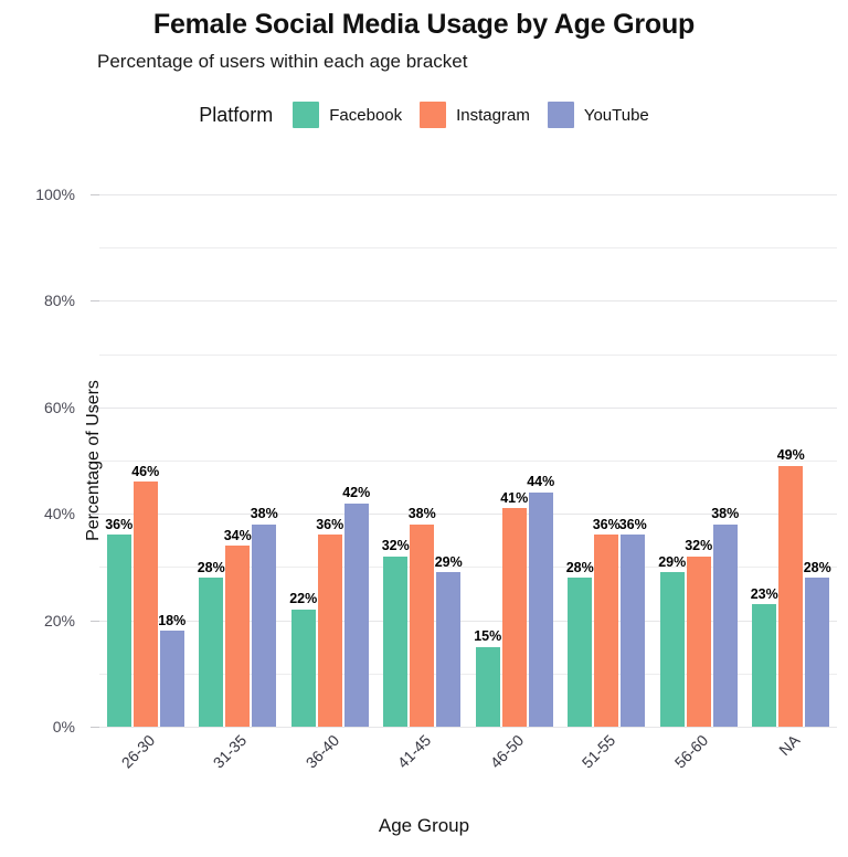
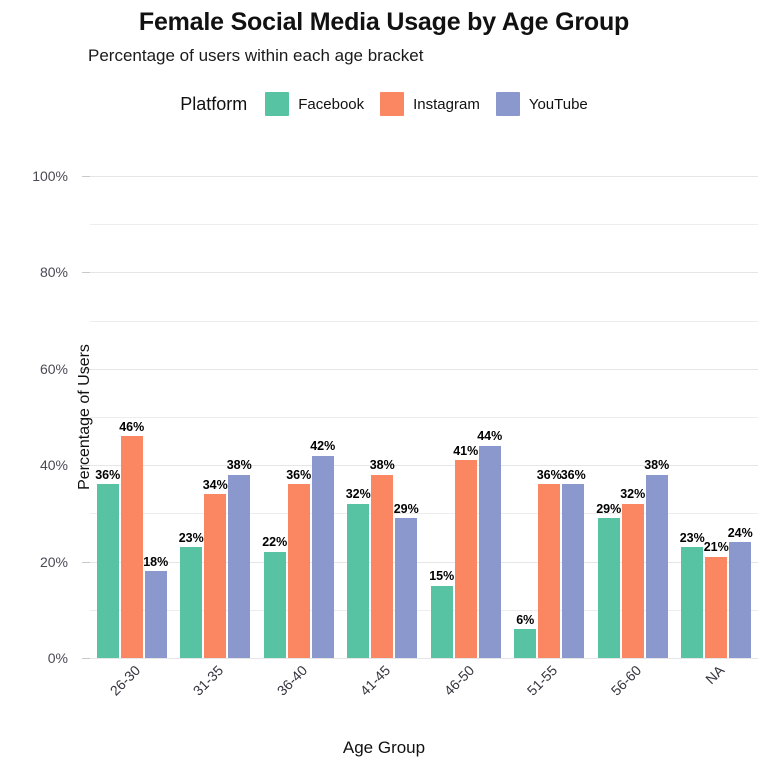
Facebook/31-35: 28% -> 23%
Facebook/51-55: 28% -> 6%
Instagram/NA: 49% -> 21%
YouTube/NA: 28% -> 24%
